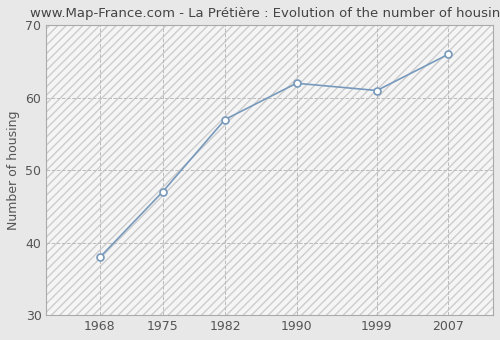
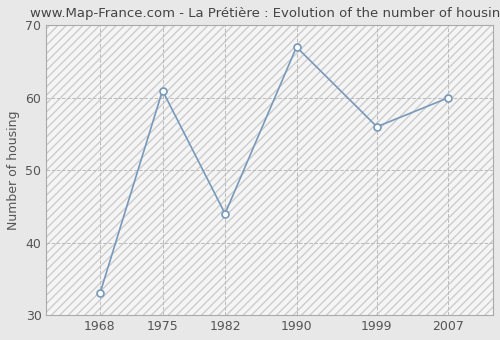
1968: 38 -> 33
1975: 47 -> 61
1982: 57 -> 44
1990: 62 -> 67
1999: 61 -> 56
2007: 66 -> 60
